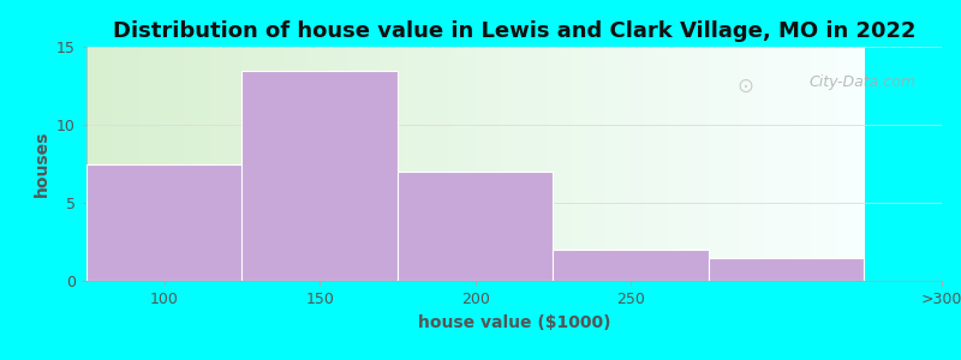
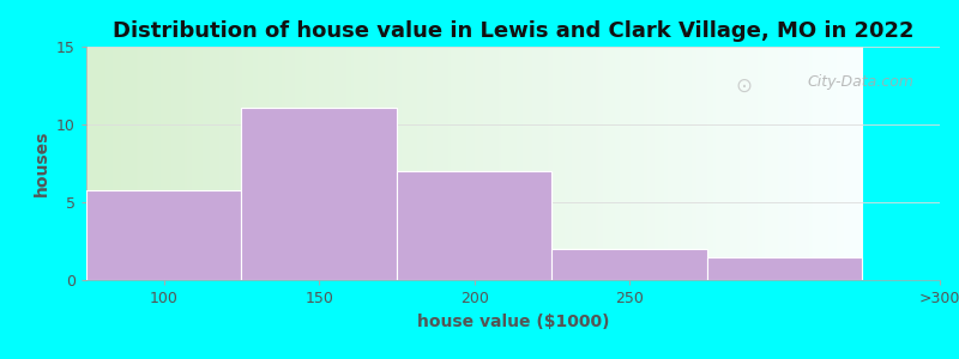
100: 7.5 -> 5.8
150: 13.5 -> 11.1
